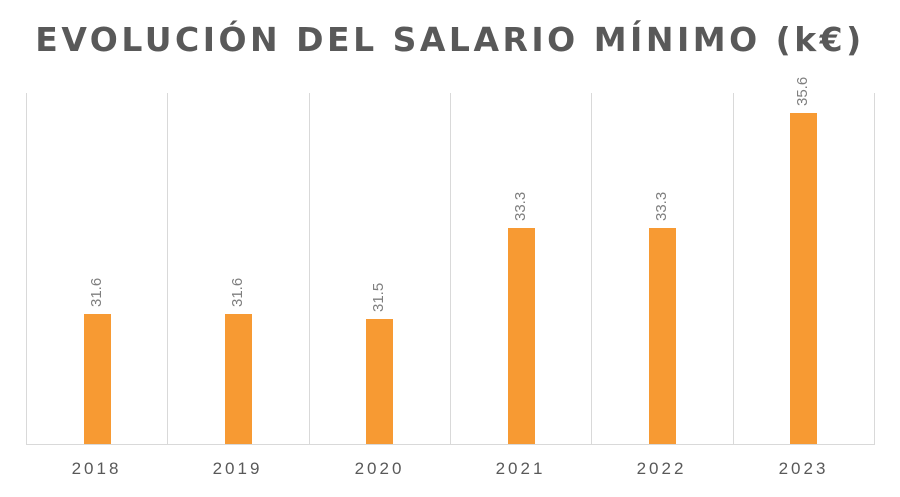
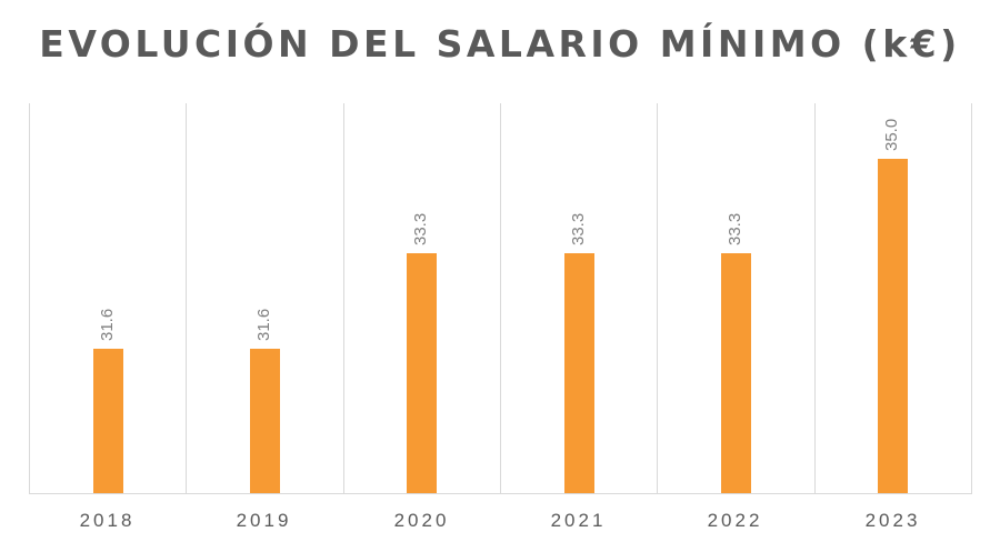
2020: 31.5 -> 33.3
2023: 35.6 -> 35.0
